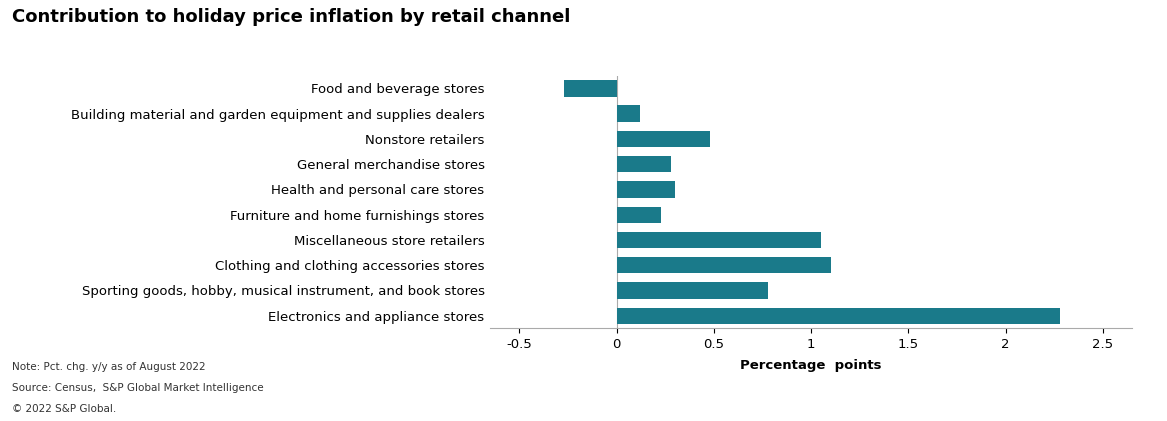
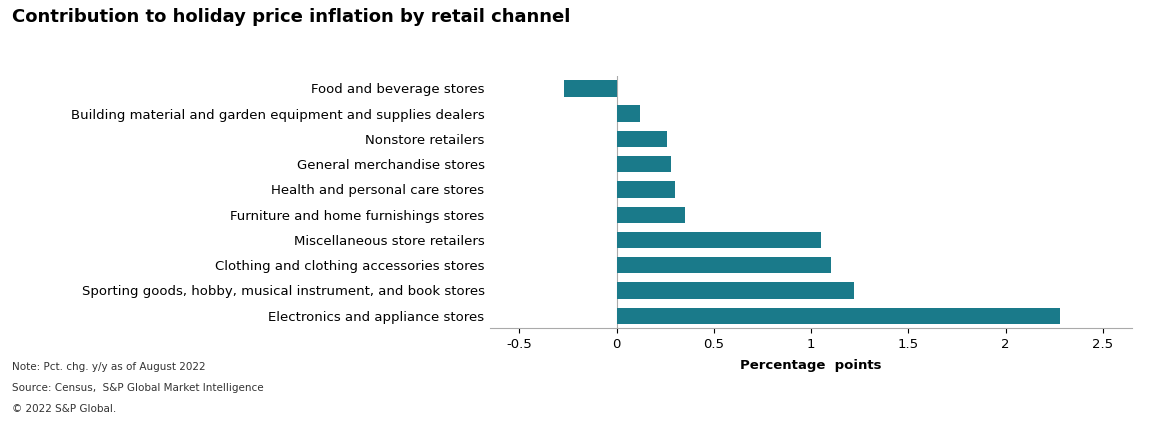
Nonstore retailers: 0.48 -> 0.26
Furniture and home furnishings stores: 0.23 -> 0.35
Sporting goods, hobby, musical instrument, and book stores: 0.78 -> 1.22
